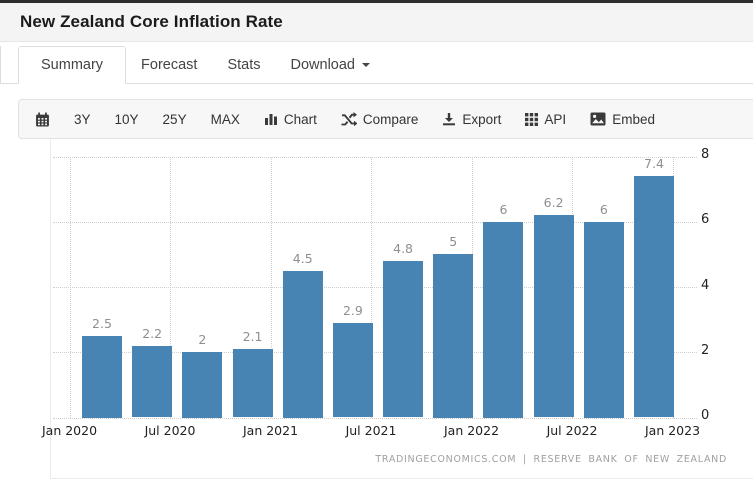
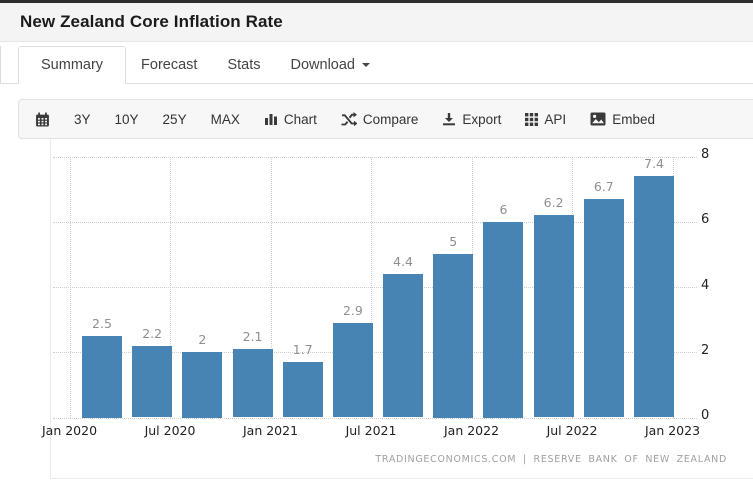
Jan 2021: 4.5 -> 1.7
Jul 2021: 4.8 -> 4.4
Jul 2022: 6 -> 6.7
